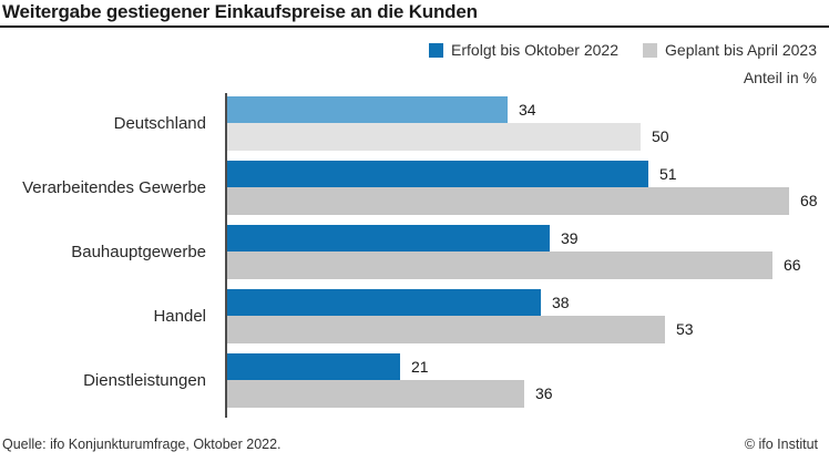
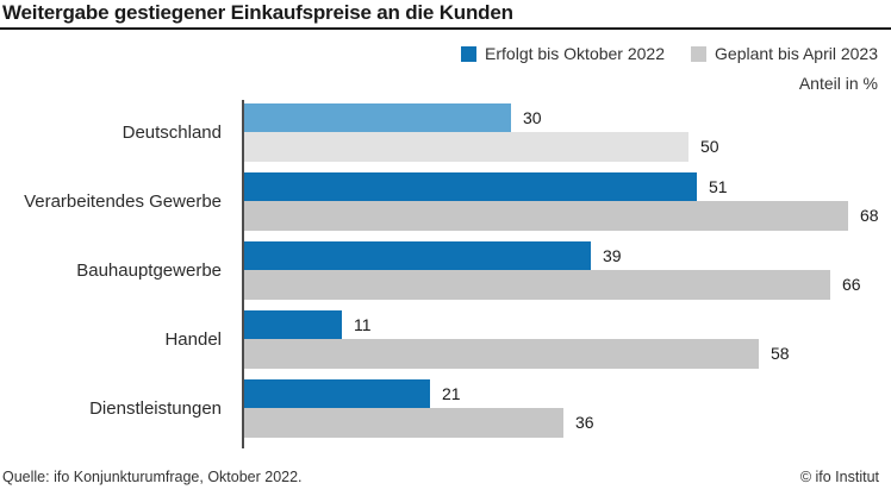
Erfolgt bis Oktober 2022/Deutschland: 34 -> 30
Erfolgt bis Oktober 2022/Handel: 38 -> 11
Geplant bis April 2023/Handel: 53 -> 58
